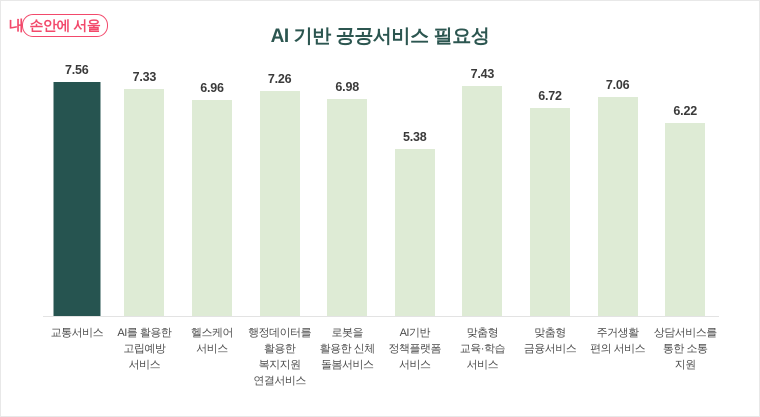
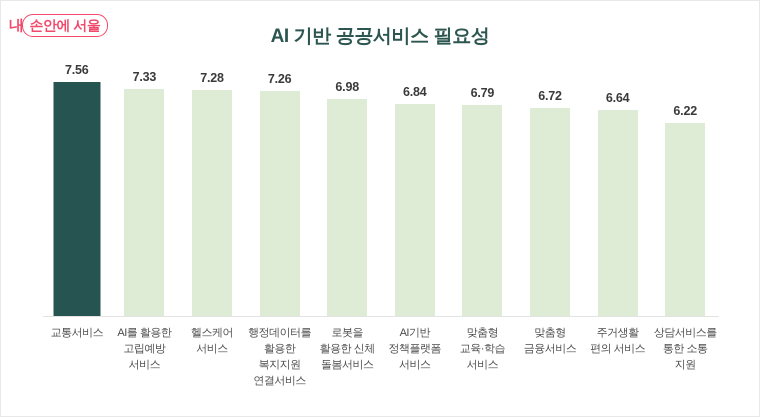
헬스케어 서비스: 6.96 -> 7.28
AI기반 정책플랫폼 서비스: 5.38 -> 6.84
맞춤형 교육·학습 서비스: 7.43 -> 6.79
주거생활 편의 서비스: 7.06 -> 6.64
